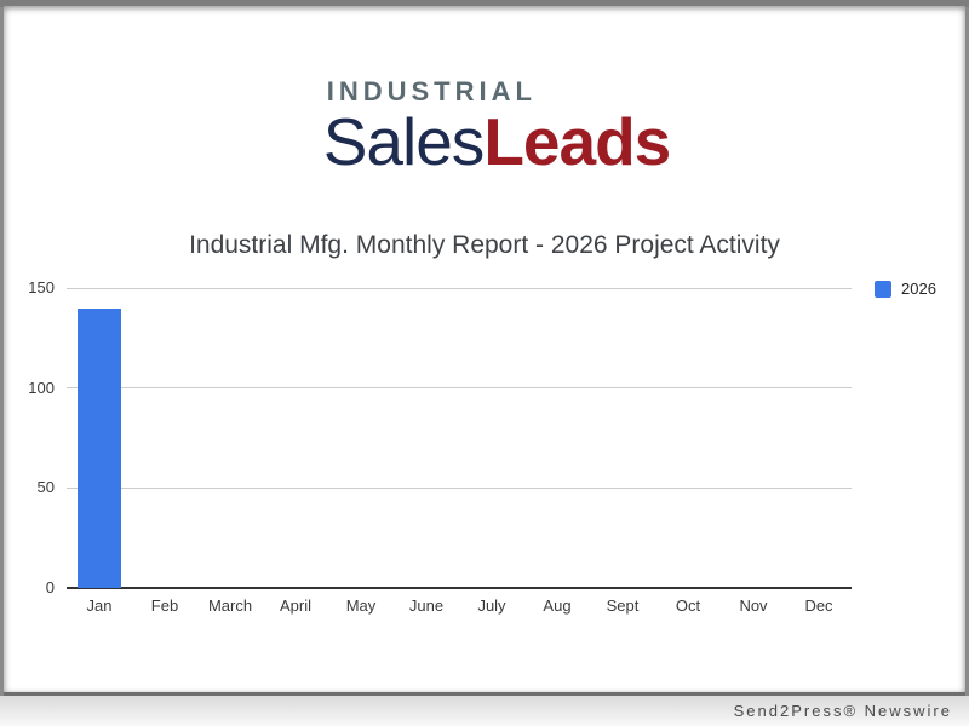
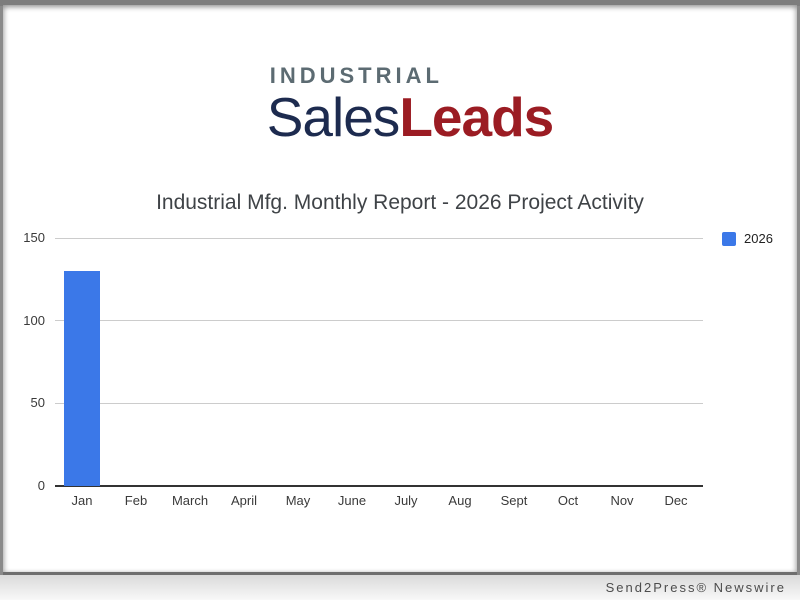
Jan: 140 -> 130
